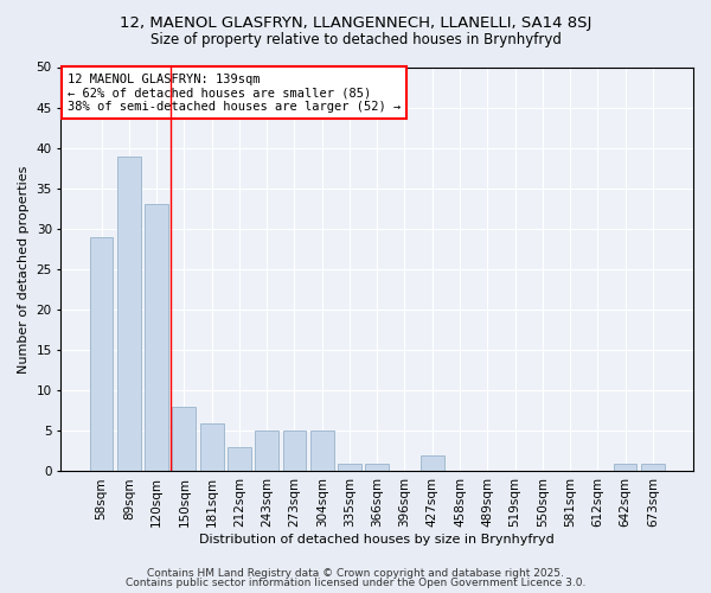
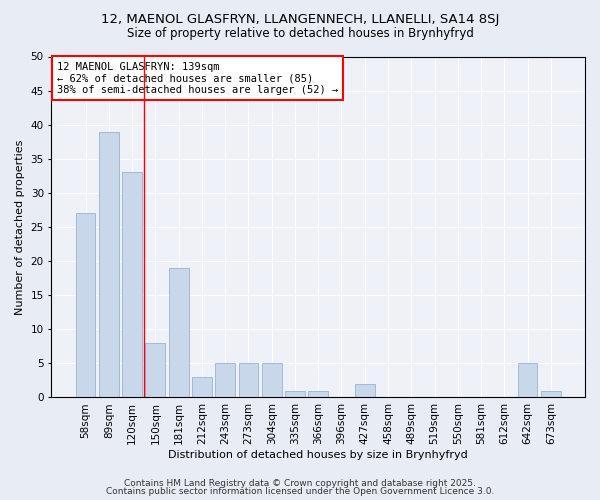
58sqm: 29 -> 27
181sqm: 6 -> 19
642sqm: 1 -> 5
